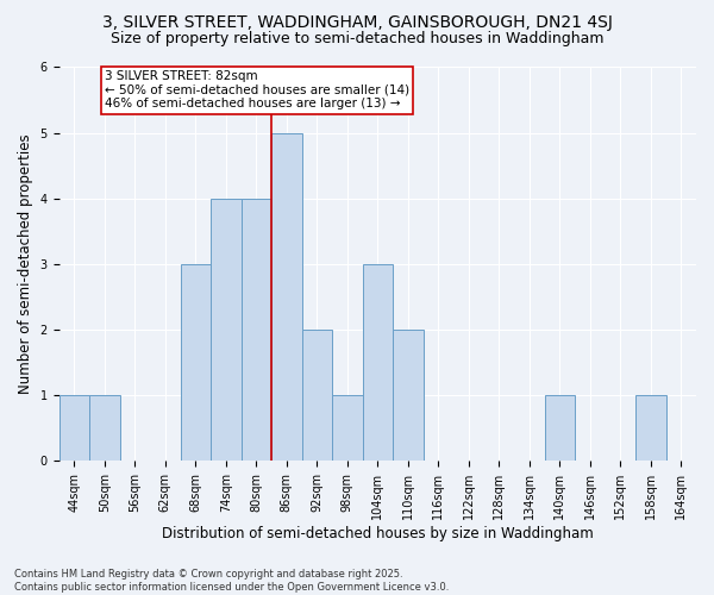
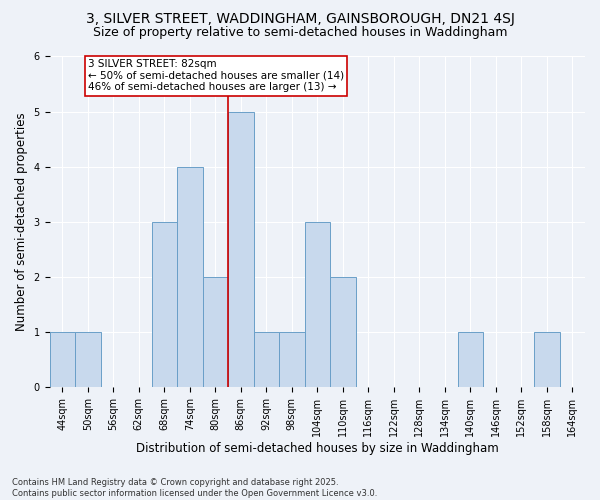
80sqm: 4 -> 2
92sqm: 2 -> 1
